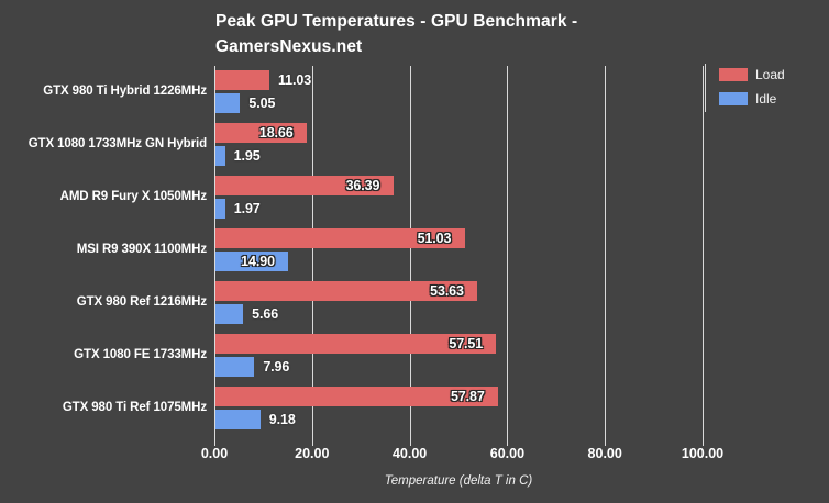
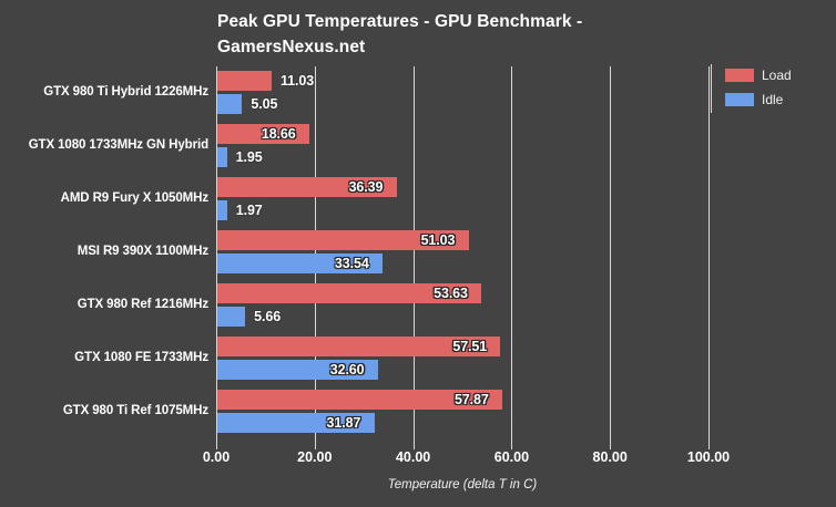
Idle/MSI R9 390X 1100MHz: 14.90 -> 33.54
Idle/GTX 1080 FE 1733MHz: 7.96 -> 32.60
Idle/GTX 980 Ti Ref 1075MHz: 9.18 -> 31.87
